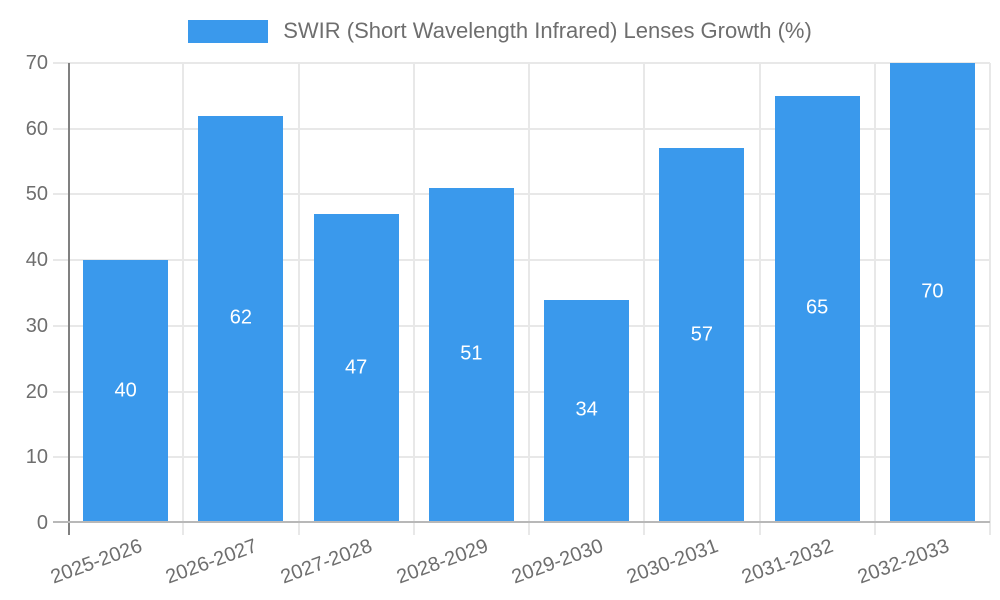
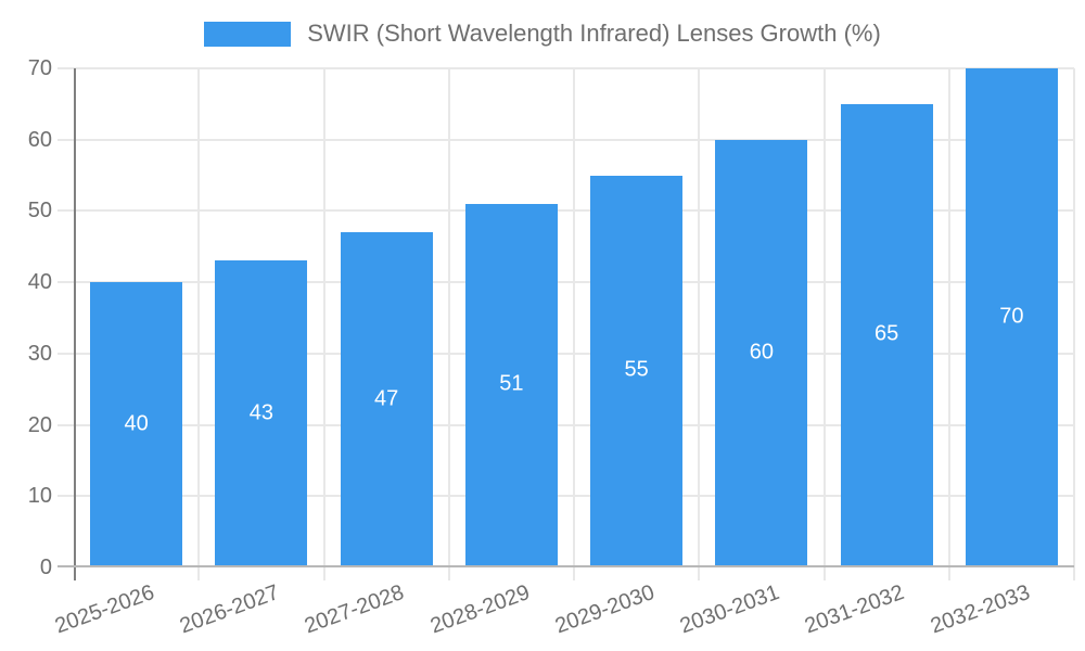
2026-2027: 62 -> 43
2029-2030: 34 -> 55
2030-2031: 57 -> 60
